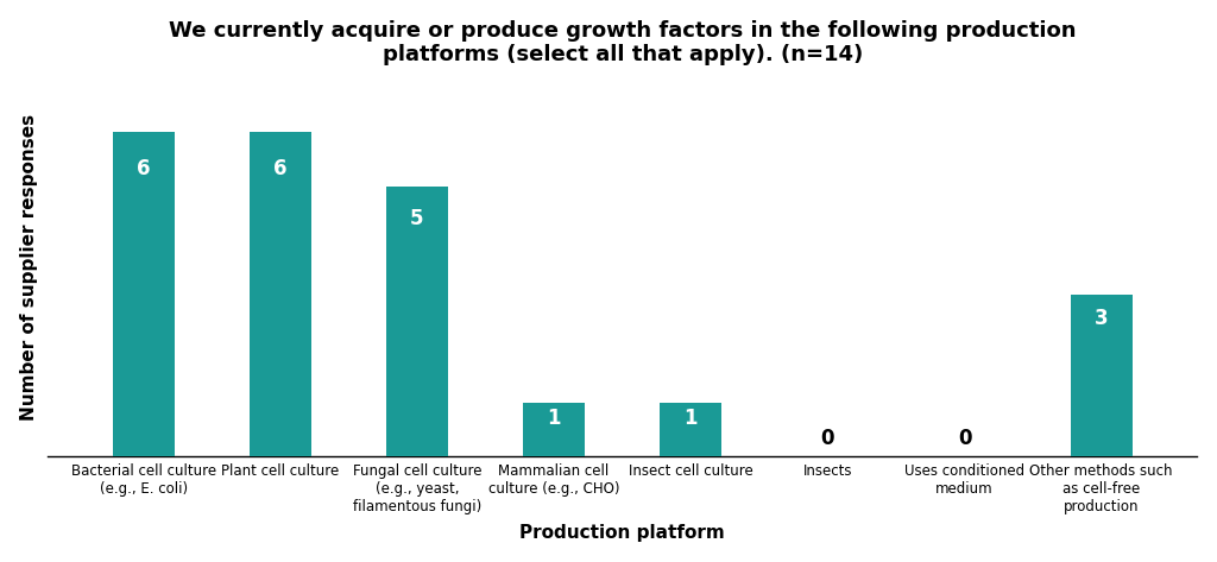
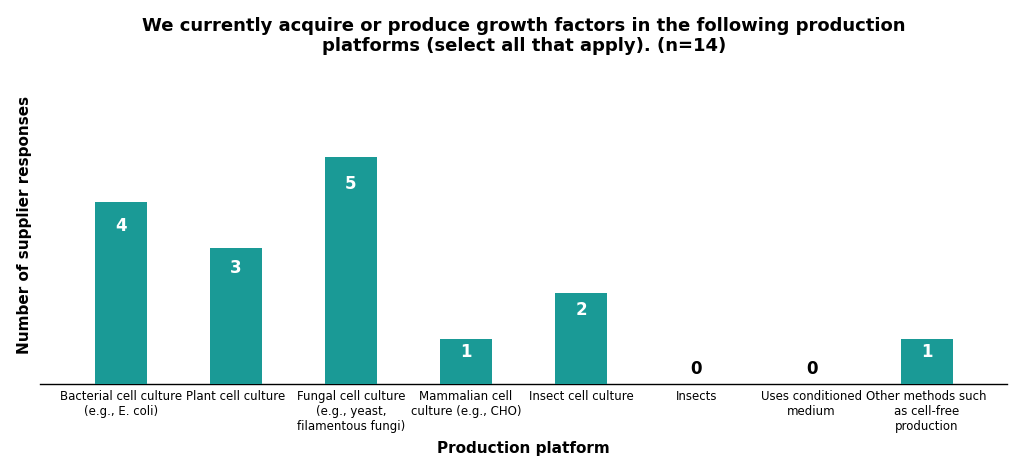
Bacterial cell culture (e.g., E. coli): 6 -> 4
Plant cell culture: 6 -> 3
Insect cell culture: 1 -> 2
Other methods such as cell-free production: 3 -> 1
